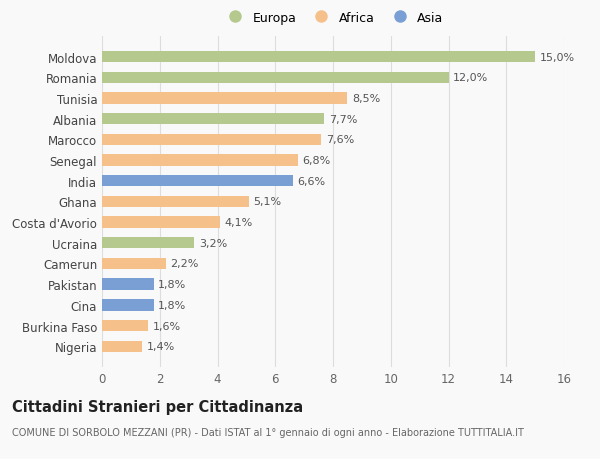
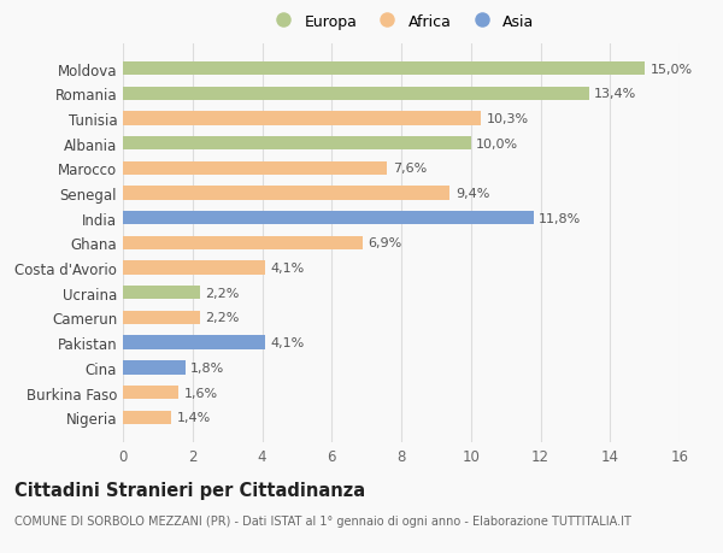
Romania: 12,0% -> 13,4%
Tunisia: 8,5% -> 10,3%
Albania: 7,7% -> 10,0%
Senegal: 6,8% -> 9,4%
India: 6,6% -> 11,8%
Ghana: 5,1% -> 6,9%
Ucraina: 3,2% -> 2,2%
Pakistan: 1,8% -> 4,1%
